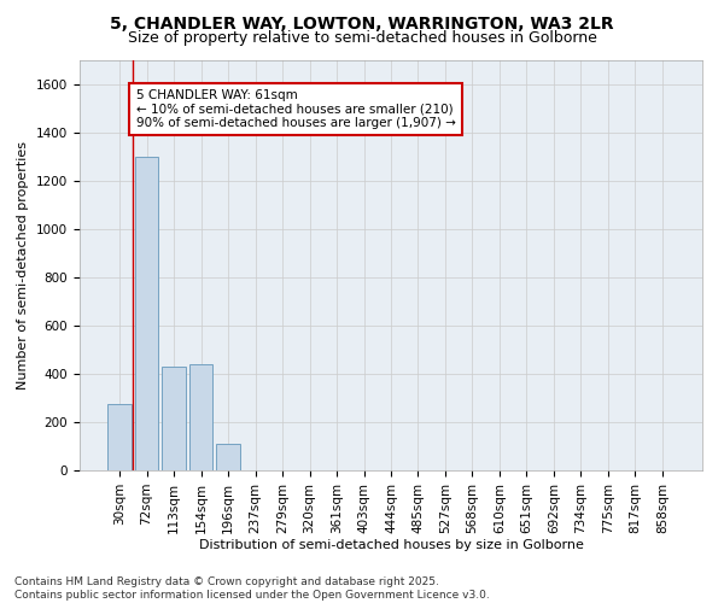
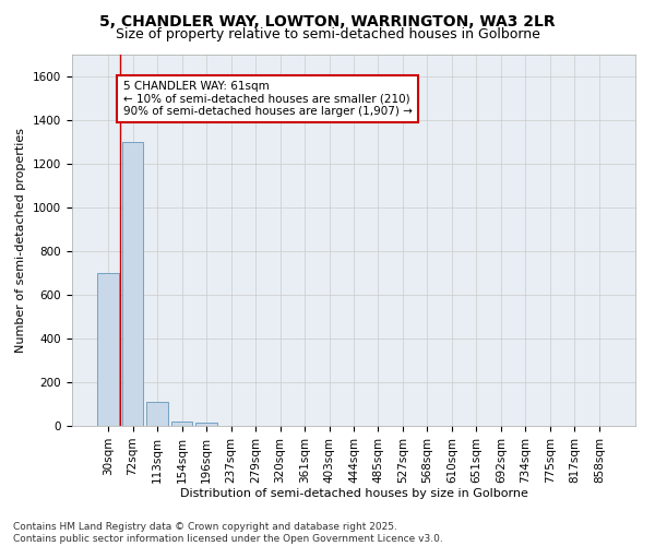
30sqm: 275 -> 700
113sqm: 430 -> 110
154sqm: 440 -> 20
196sqm: 110 -> 15
